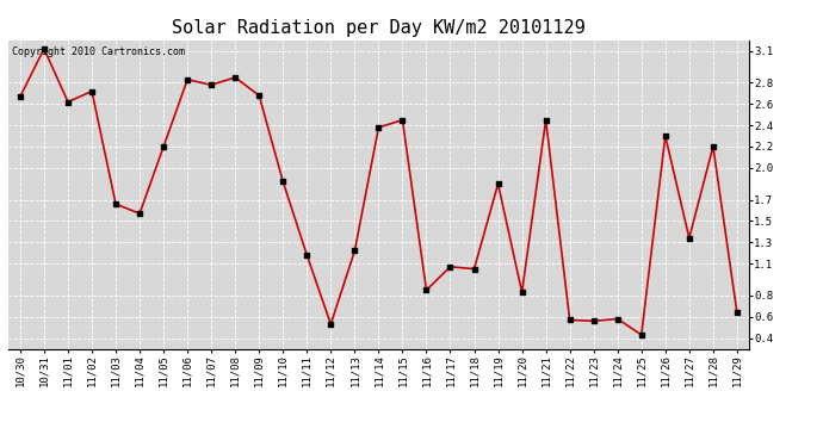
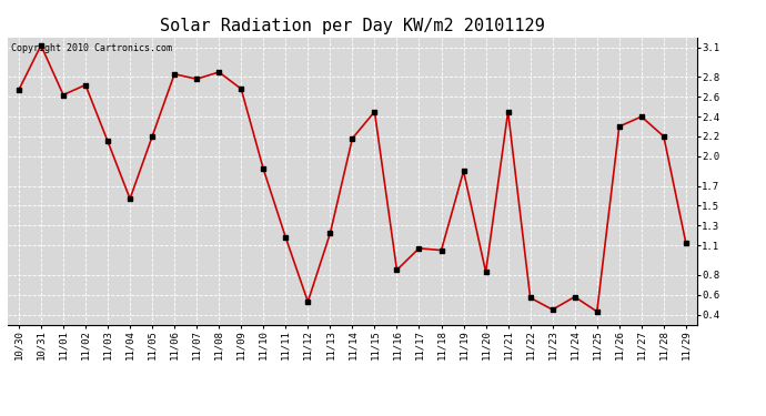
11/03: 1.66 -> 2.15
11/14: 2.38 -> 2.18
11/23: 0.56 -> 0.45
11/27: 1.34 -> 2.40
11/29: 0.64 -> 1.12
